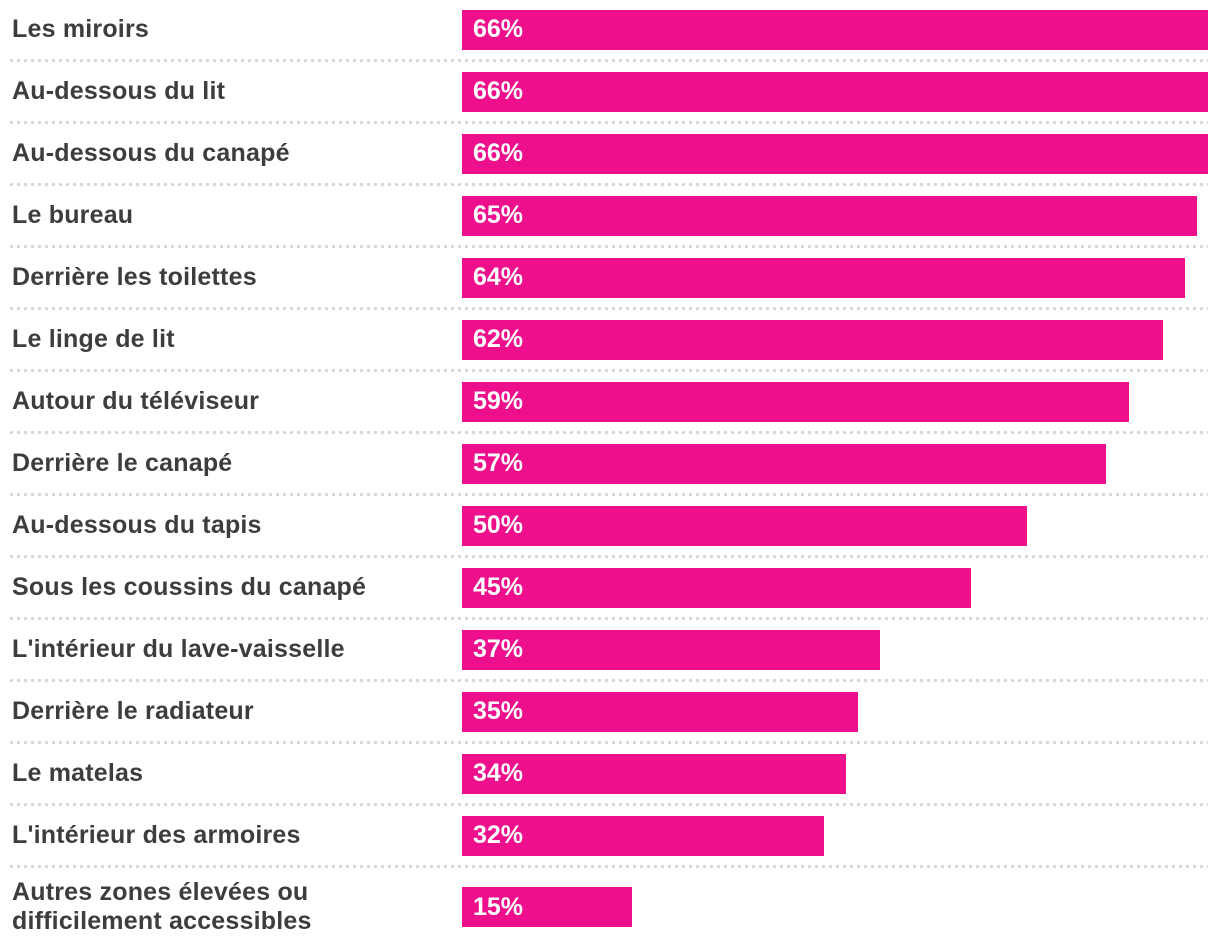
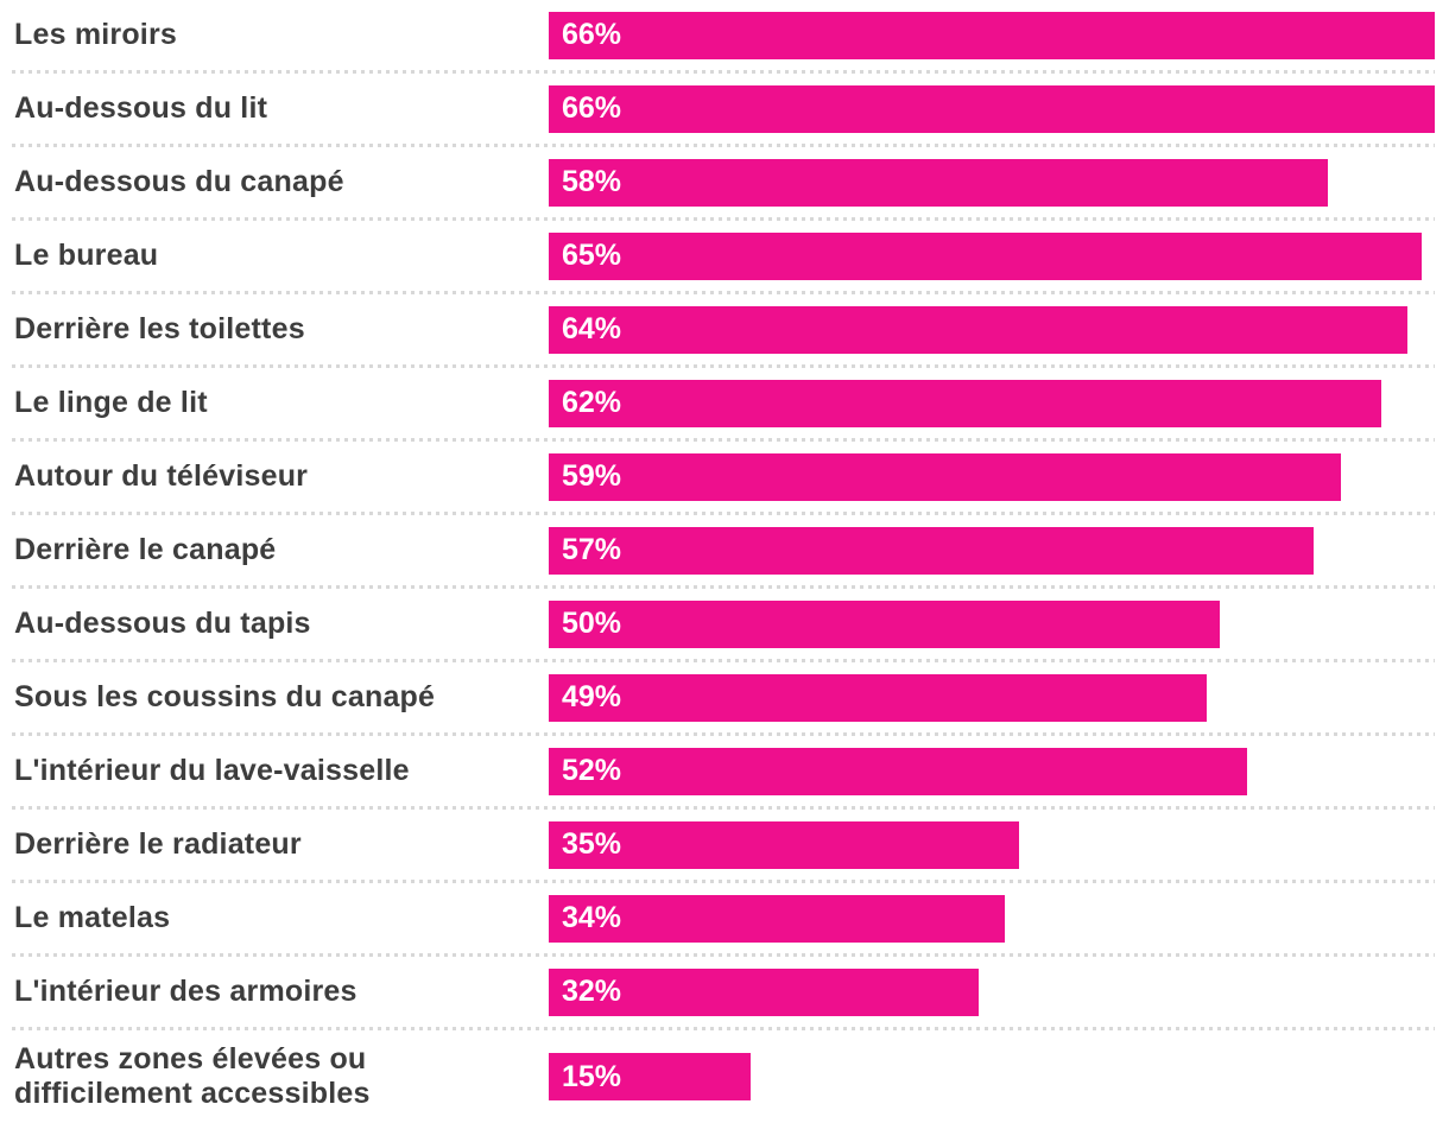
Au-dessous du canapé: 66% -> 58%
Sous les coussins du canapé: 45% -> 49%
L'intérieur du lave-vaisselle: 37% -> 52%
